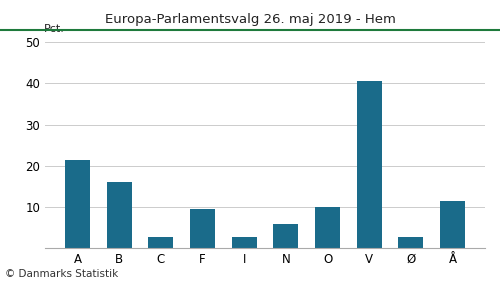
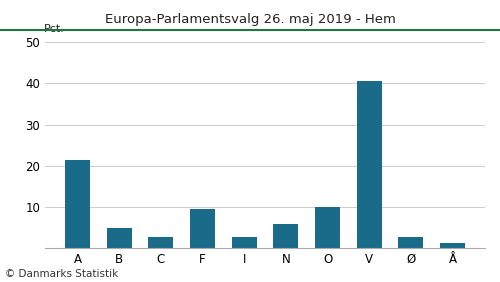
B: 16.0 -> 4.8
Å: 11.5 -> 1.3
